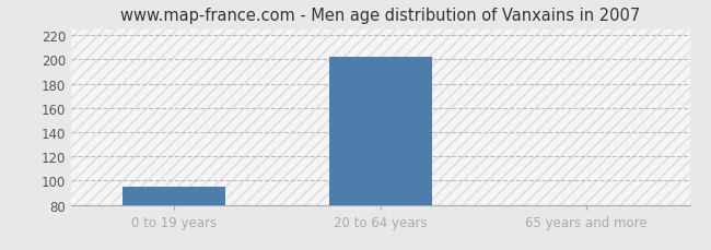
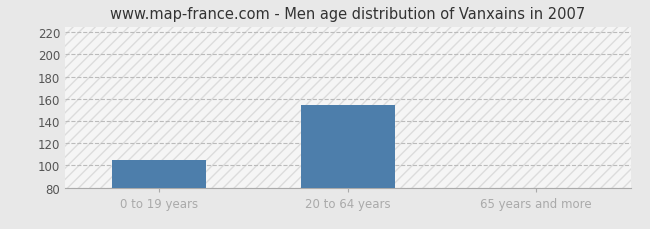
0 to 19 years: 95 -> 105
20 to 64 years: 202 -> 154
